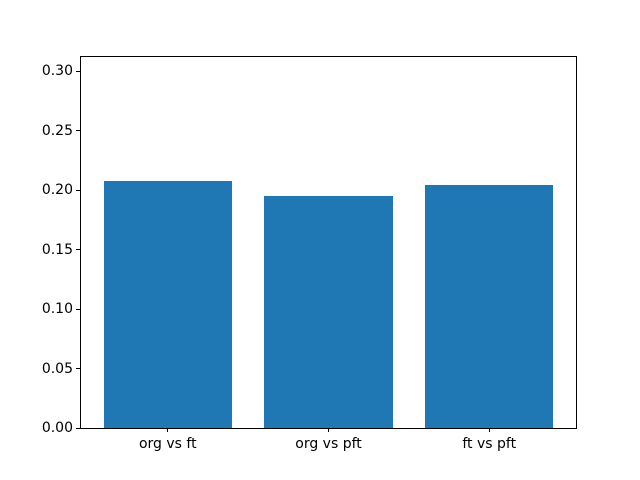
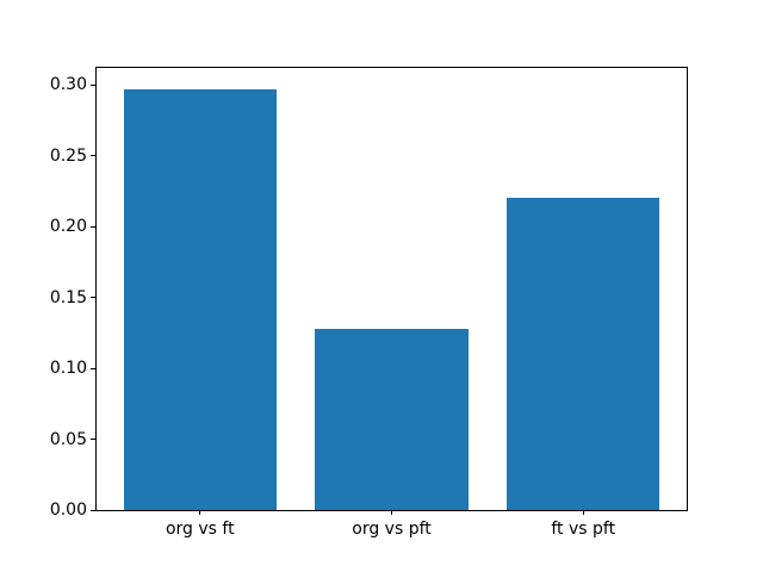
org vs ft: 0.208 -> 0.297
org vs pft: 0.195 -> 0.128
ft vs pft: 0.204 -> 0.220
